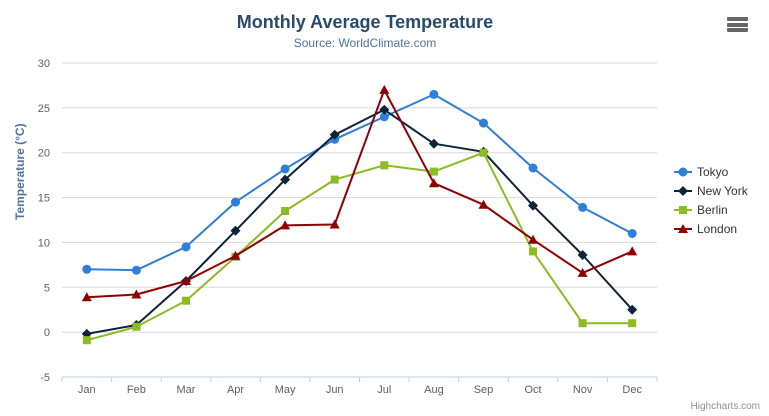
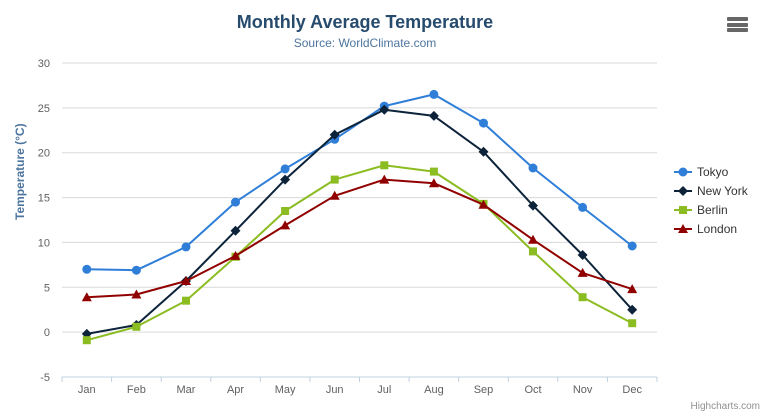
London/Jun: 12 -> 15
Tokyo/Jul: 24 -> 25
London/Jul: 27 -> 17
New York/Aug: 21 -> 24
Berlin/Sep: 20 -> 14
Berlin/Nov: 1 -> 4
Tokyo/Dec: 11 -> 10
London/Dec: 9 -> 5
